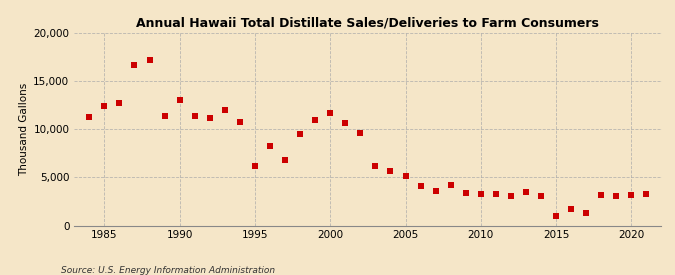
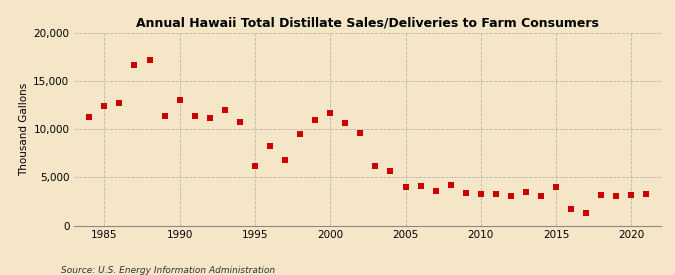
2005: 5,100 -> 4,000
2015: 1,000 -> 4,000
